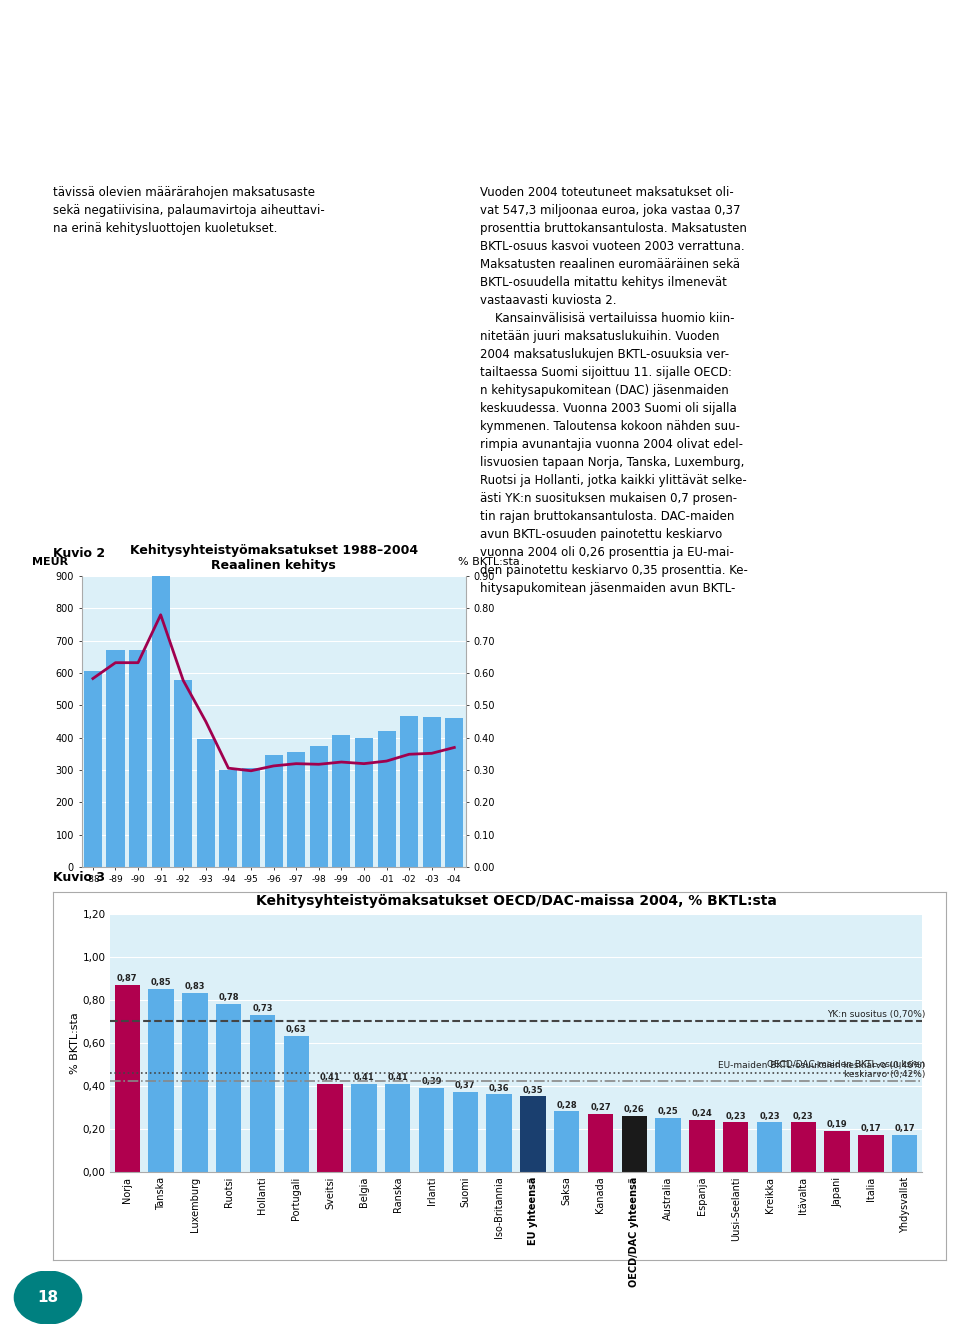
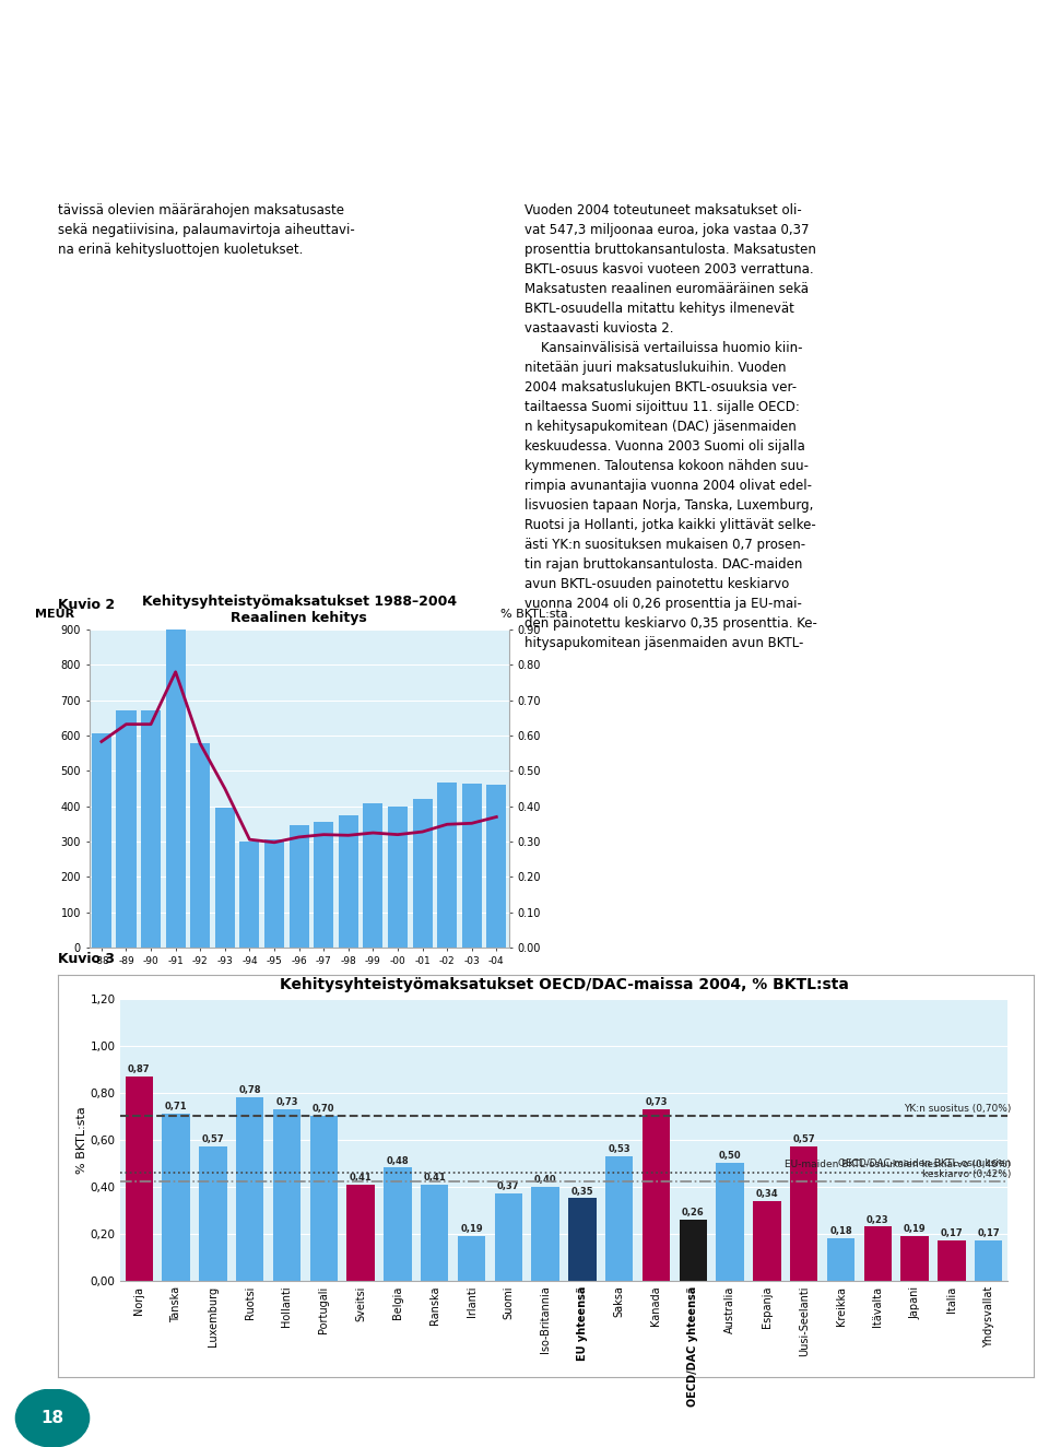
Kehitysyhteistyömaksatukset OECD/DAC-maissa 2004, % BKTL:sta/Tanska: 0,85 -> 0,71
Kehitysyhteistyömaksatukset OECD/DAC-maissa 2004, % BKTL:sta/Luxemburg: 0,83 -> 0,57
Kehitysyhteistyömaksatukset OECD/DAC-maissa 2004, % BKTL:sta/Portugali: 0,63 -> 0,70
Kehitysyhteistyömaksatukset OECD/DAC-maissa 2004, % BKTL:sta/Belgia: 0,41 -> 0,48
Kehitysyhteistyömaksatukset OECD/DAC-maissa 2004, % BKTL:sta/Irlanti: 0,39 -> 0,19
Kehitysyhteistyömaksatukset OECD/DAC-maissa 2004, % BKTL:sta/Iso-Britannia: 0,36 -> 0,40
Kehitysyhteistyömaksatukset OECD/DAC-maissa 2004, % BKTL:sta/Saksa: 0,28 -> 0,53
Kehitysyhteistyömaksatukset OECD/DAC-maissa 2004, % BKTL:sta/Kanada: 0,27 -> 0,73
Kehitysyhteistyömaksatukset OECD/DAC-maissa 2004, % BKTL:sta/Australia: 0,25 -> 0,50
Kehitysyhteistyömaksatukset OECD/DAC-maissa 2004, % BKTL:sta/Espanja: 0,24 -> 0,34
Kehitysyhteistyömaksatukset OECD/DAC-maissa 2004, % BKTL:sta/Uusi-Seelanti: 0,23 -> 0,57
Kehitysyhteistyömaksatukset OECD/DAC-maissa 2004, % BKTL:sta/Kreikka: 0,23 -> 0,18
